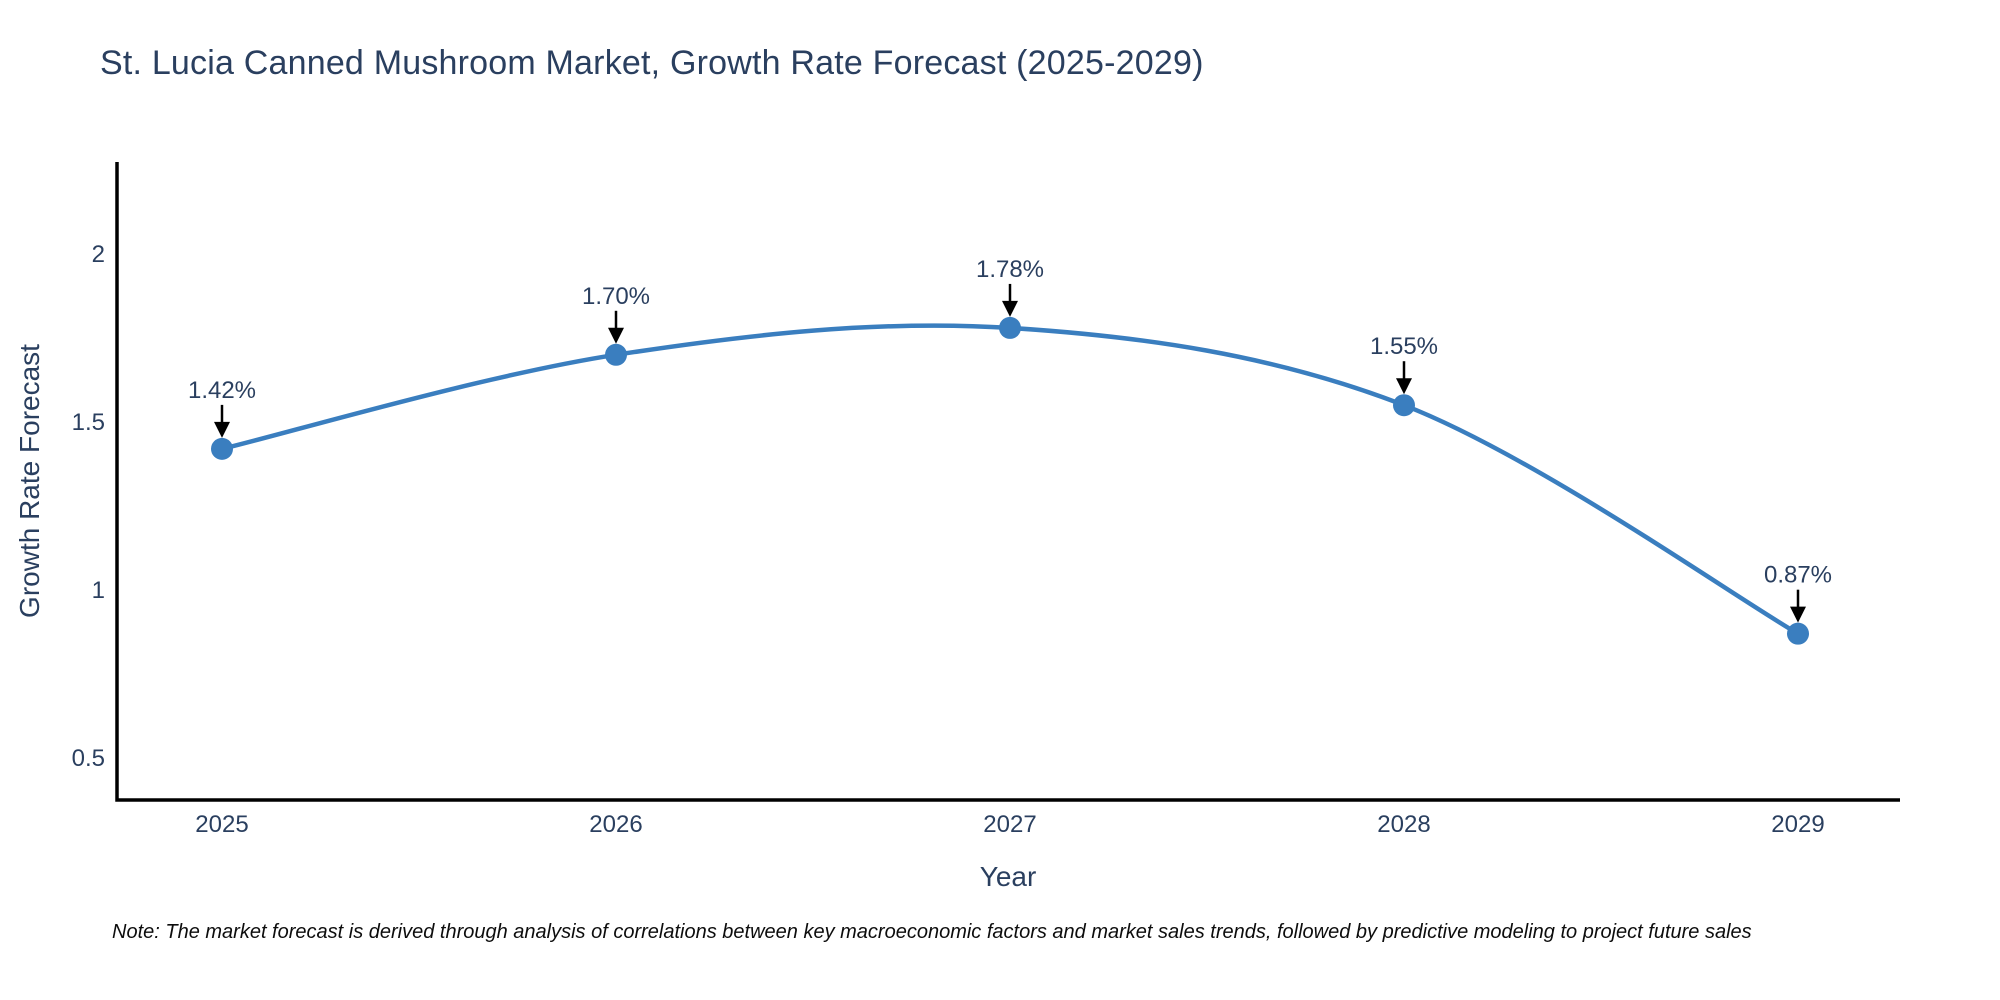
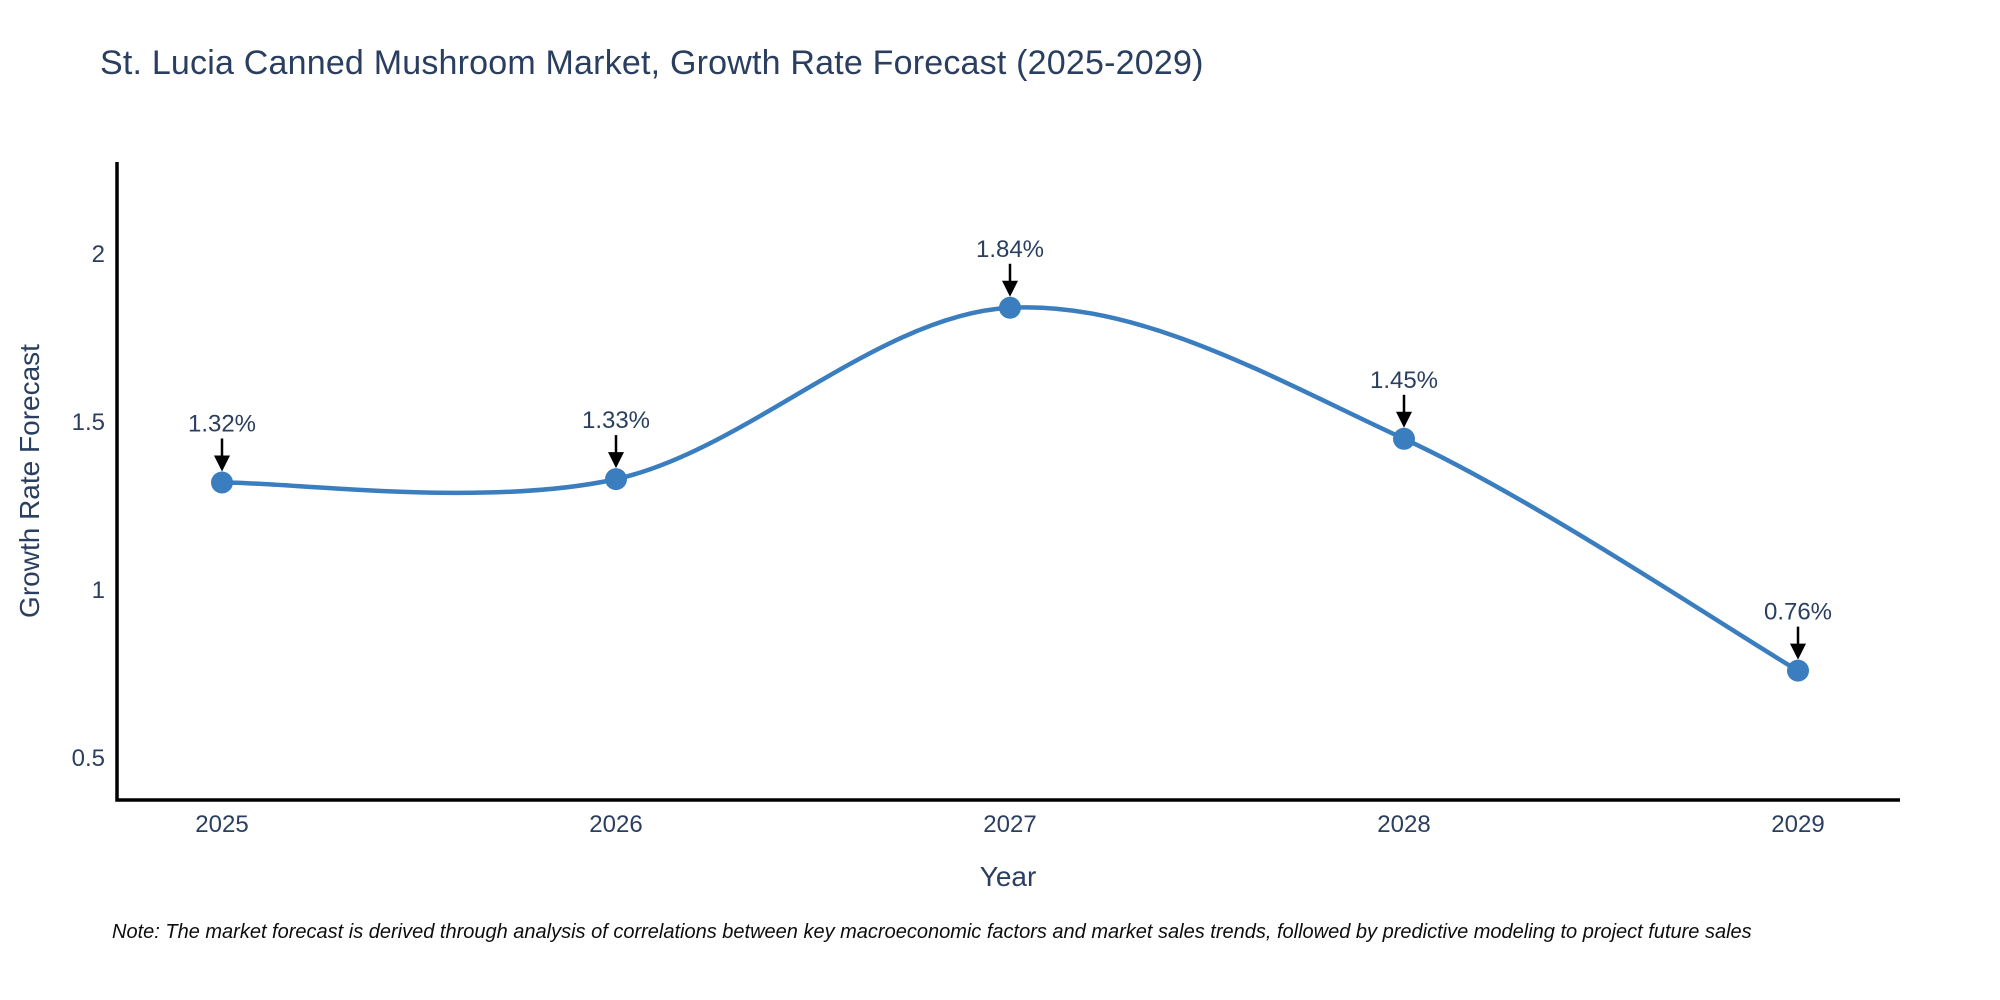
2025: 1.42% -> 1.32%
2026: 1.70% -> 1.33%
2027: 1.78% -> 1.84%
2028: 1.55% -> 1.45%
2029: 0.87% -> 0.76%
